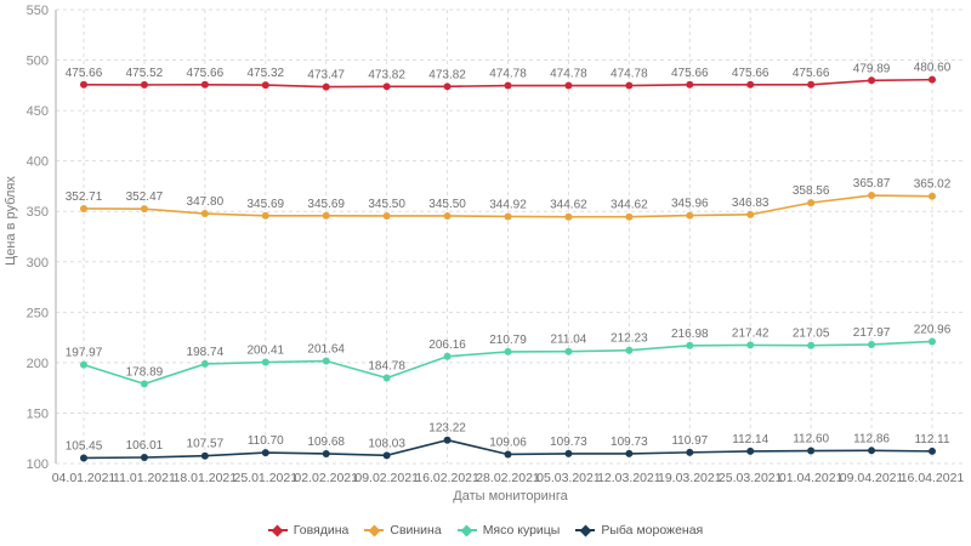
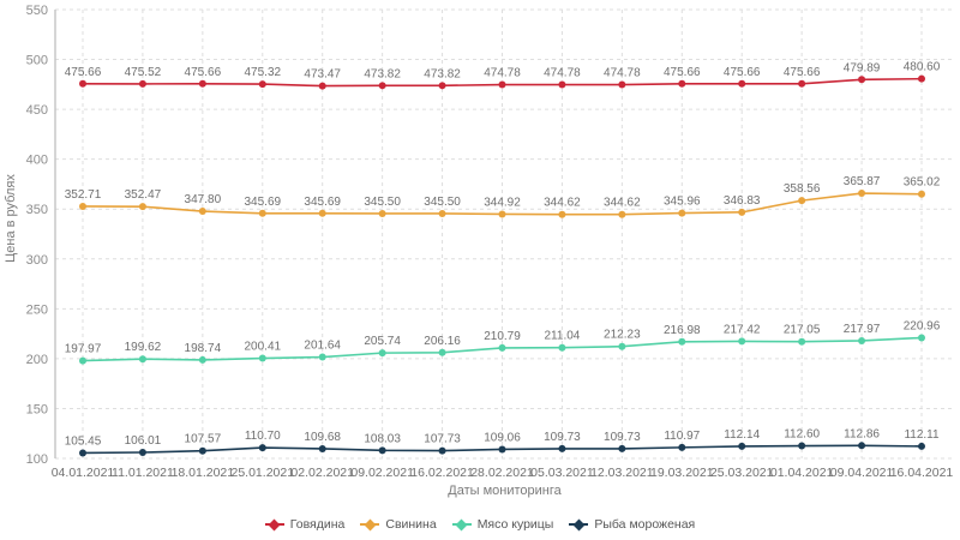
Мясо курицы/11.01.2021: 178.89 -> 199.62
Мясо курицы/09.02.2021: 184.78 -> 205.74
Рыба мороженая/16.02.2021: 123.22 -> 107.73
